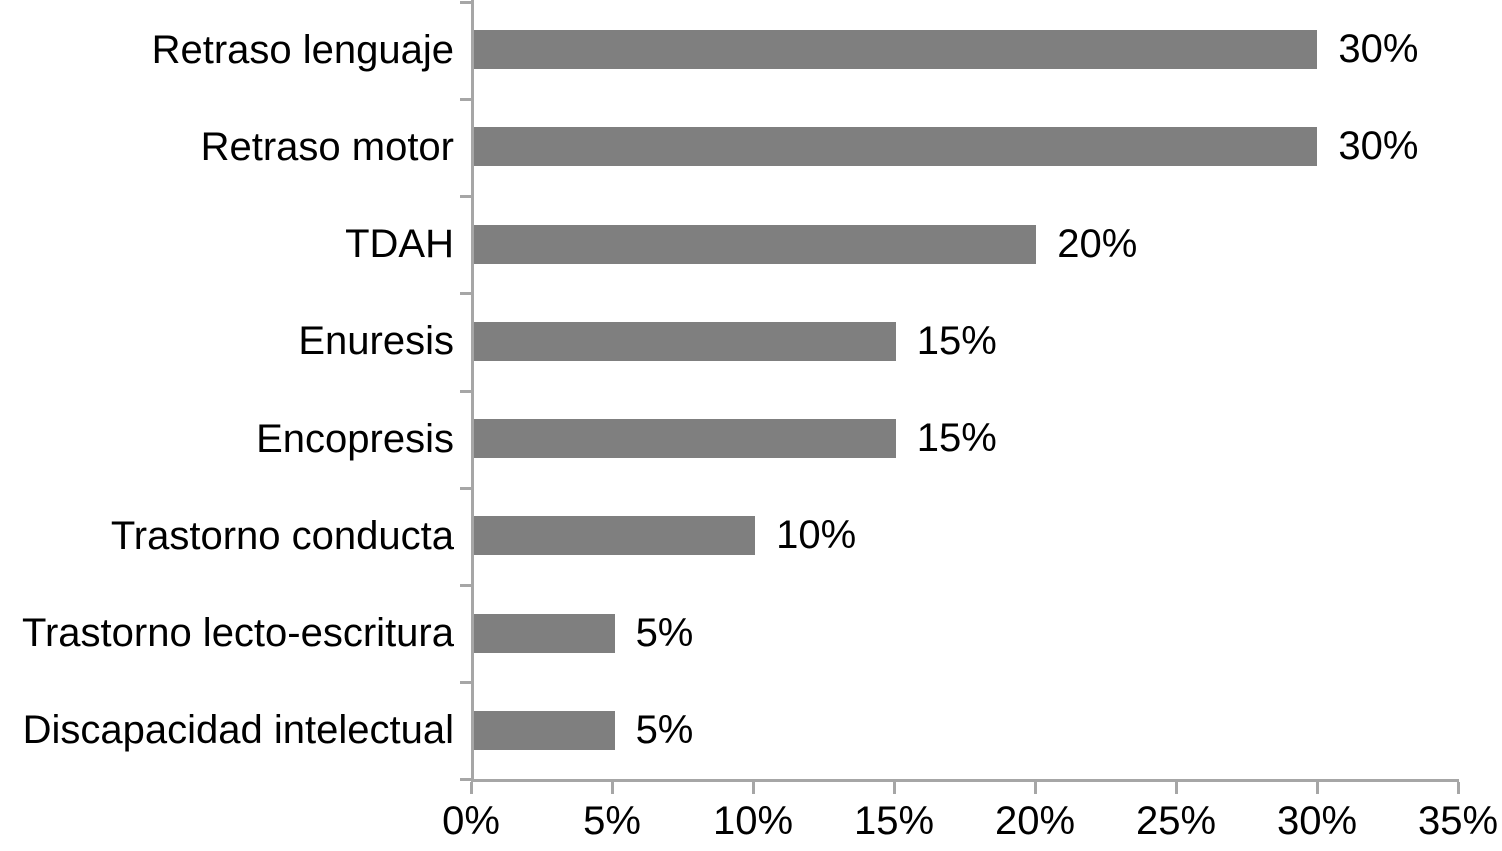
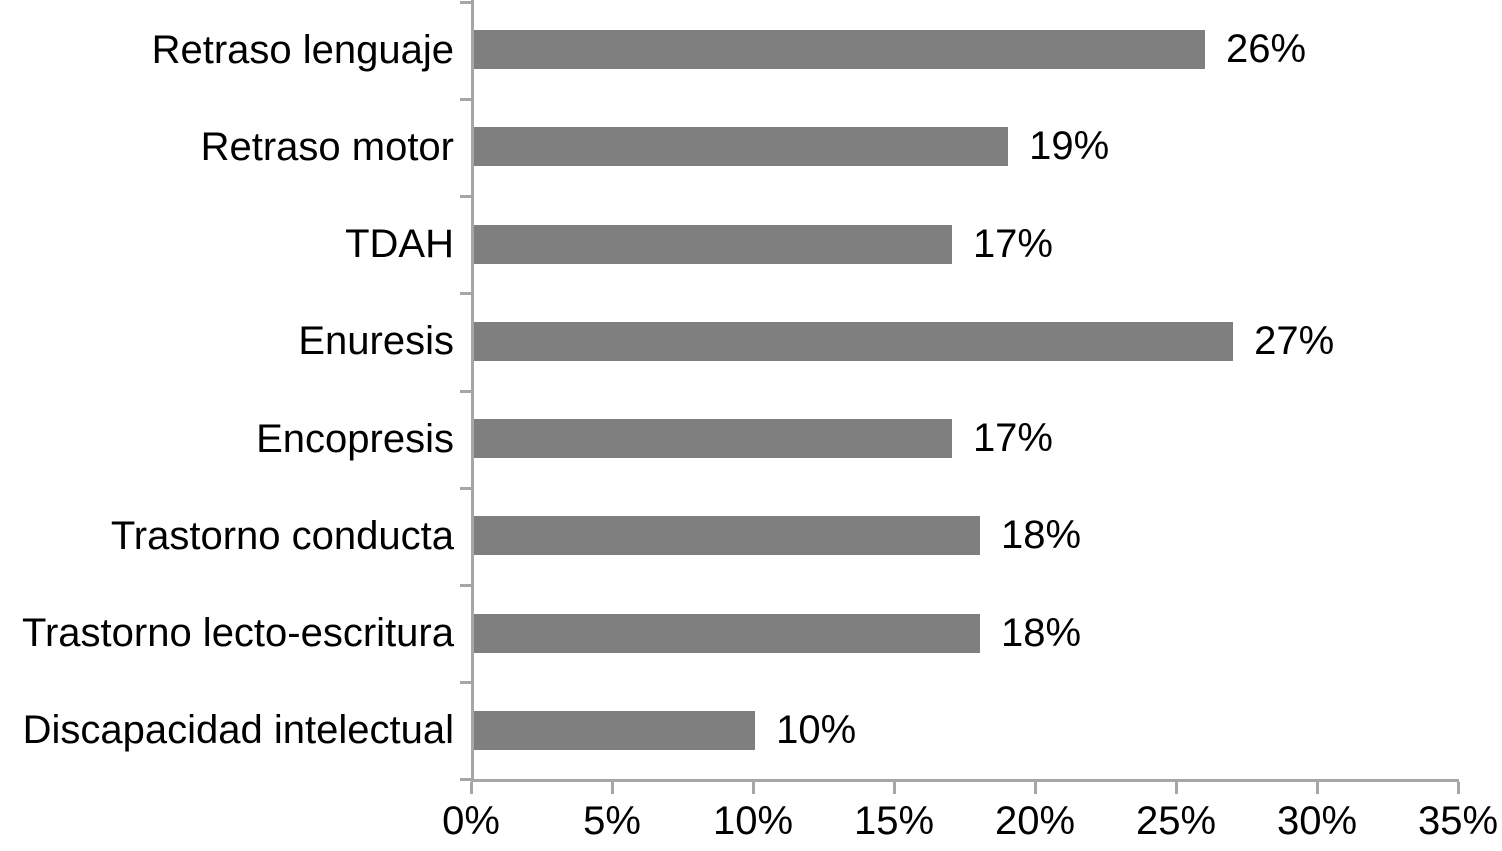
Retraso lenguaje: 30% -> 26%
Retraso motor: 30% -> 19%
TDAH: 20% -> 17%
Enuresis: 15% -> 27%
Encopresis: 15% -> 17%
Trastorno conducta: 10% -> 18%
Trastorno lecto-escritura: 5% -> 18%
Discapacidad intelectual: 5% -> 10%
